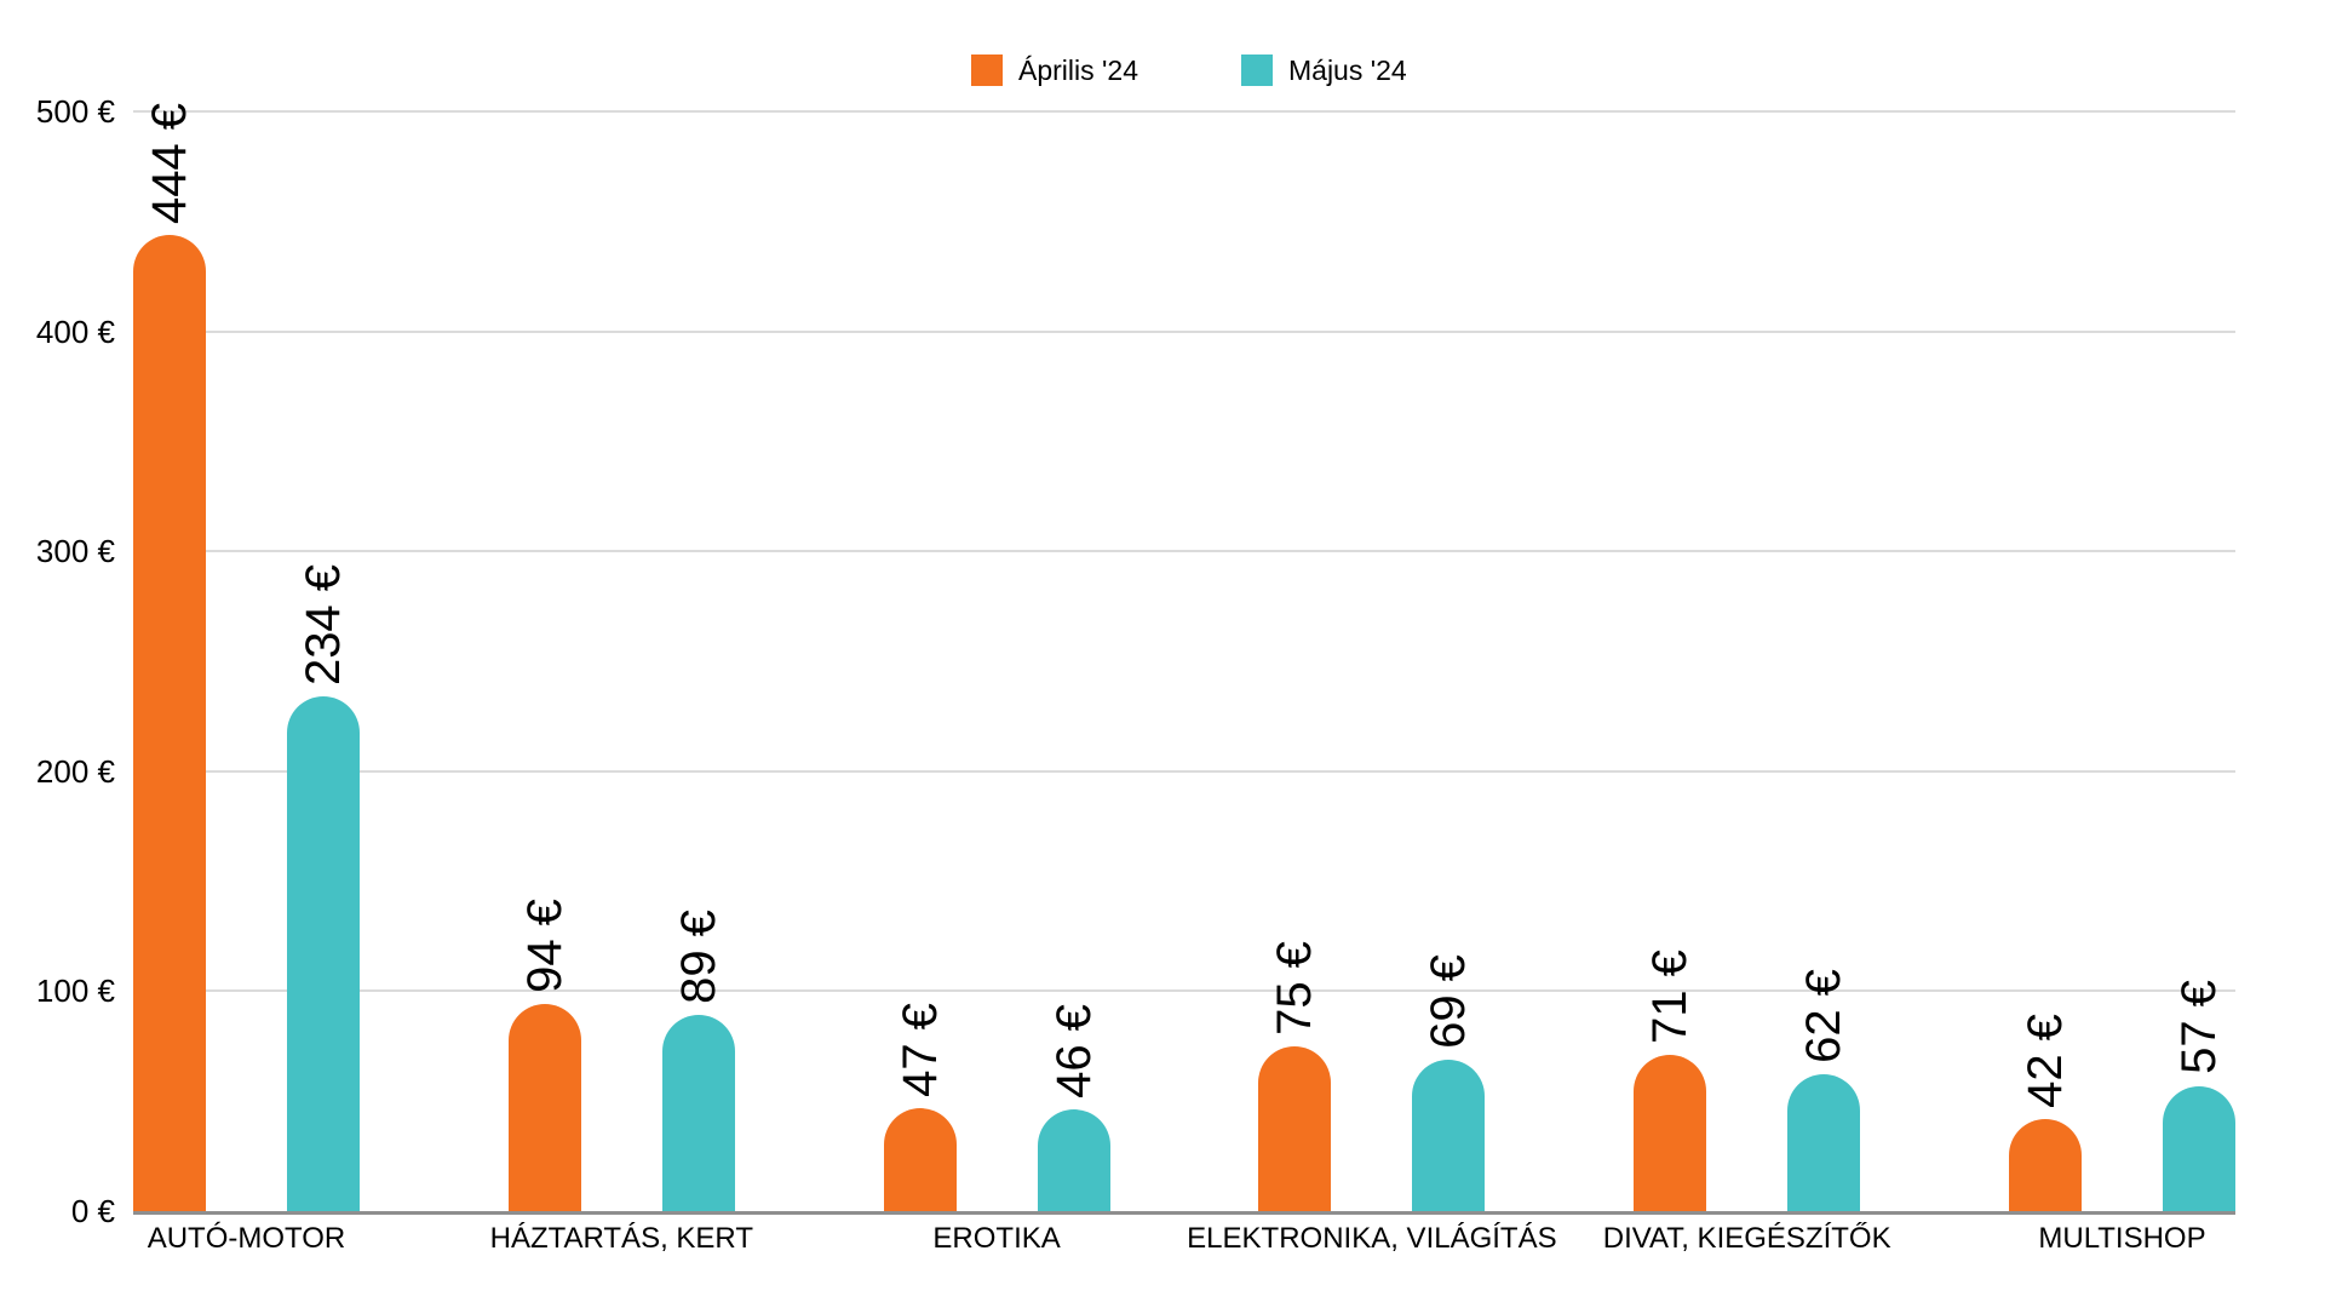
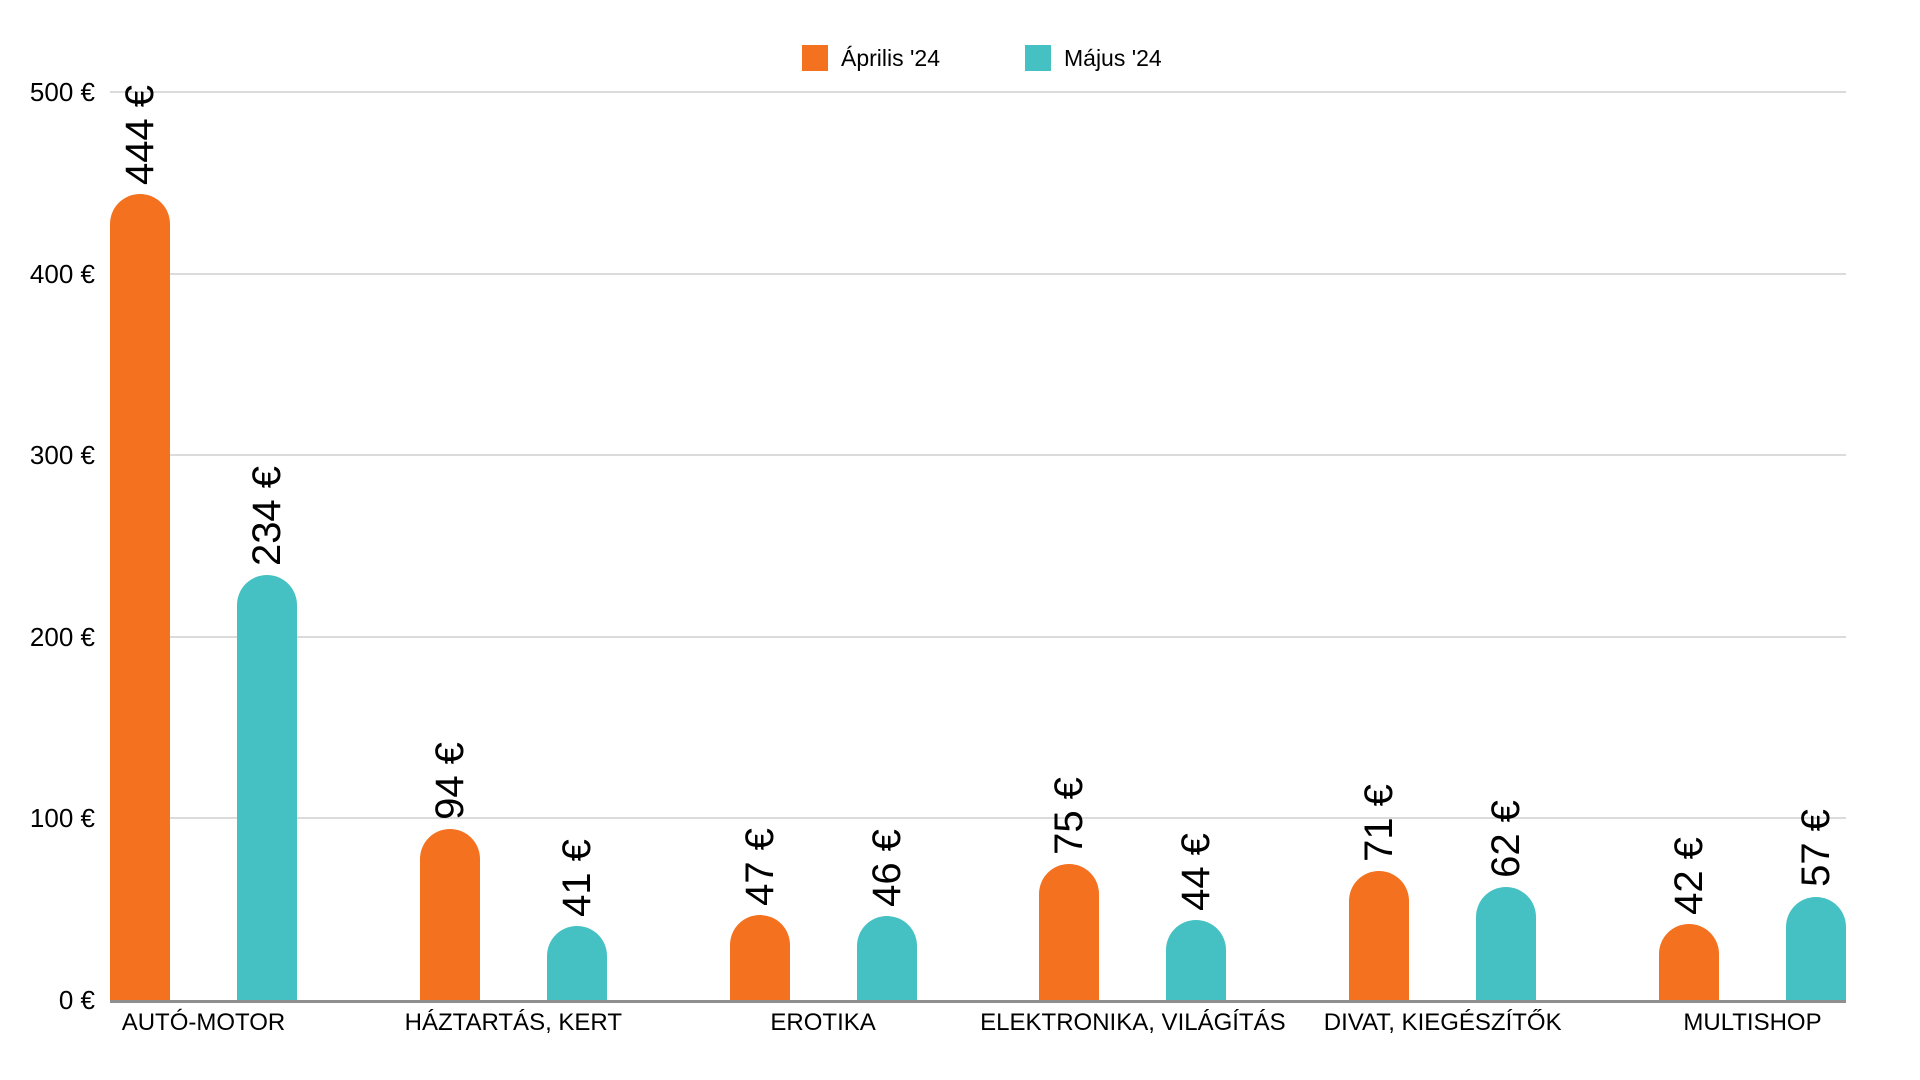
Május '24/HÁZTARTÁS, KERT: 89 -> 41
Május '24/ELEKTRONIKA, VILÁGÍTÁS: 69 -> 44
